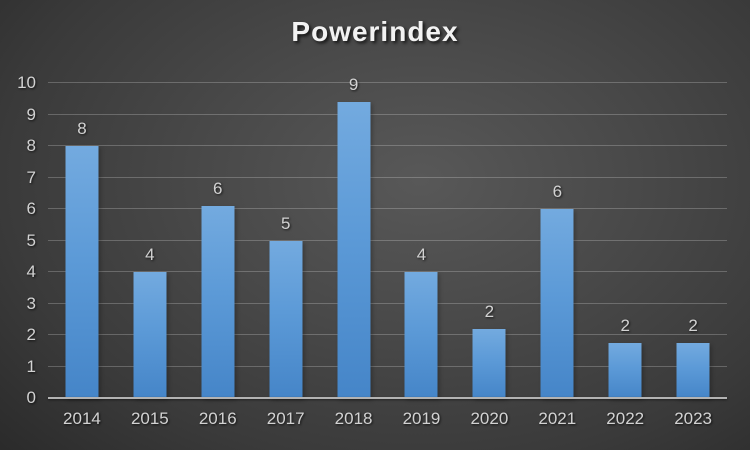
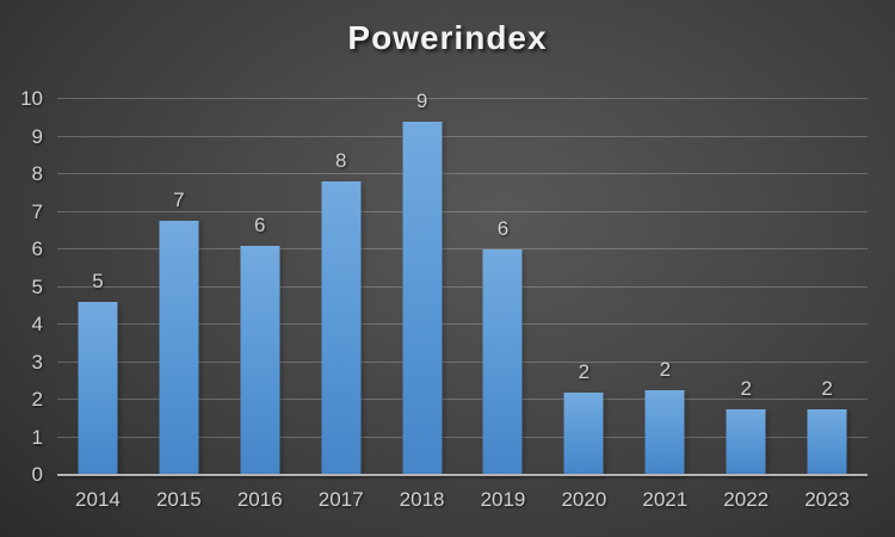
2014: 8 -> 5
2015: 4 -> 7
2017: 5 -> 8
2019: 4 -> 6
2021: 6 -> 2
